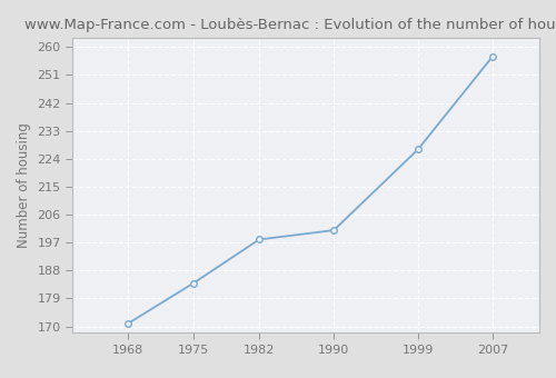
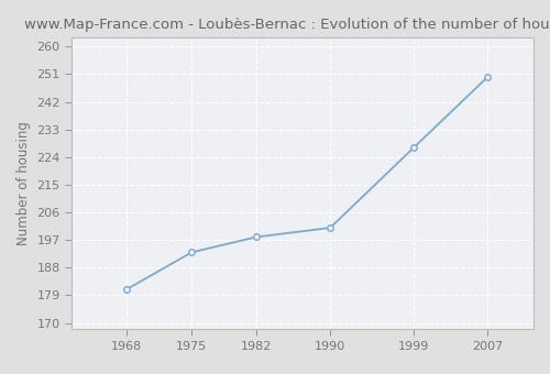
1968: 171 -> 181
1975: 184 -> 193
2007: 257 -> 250
